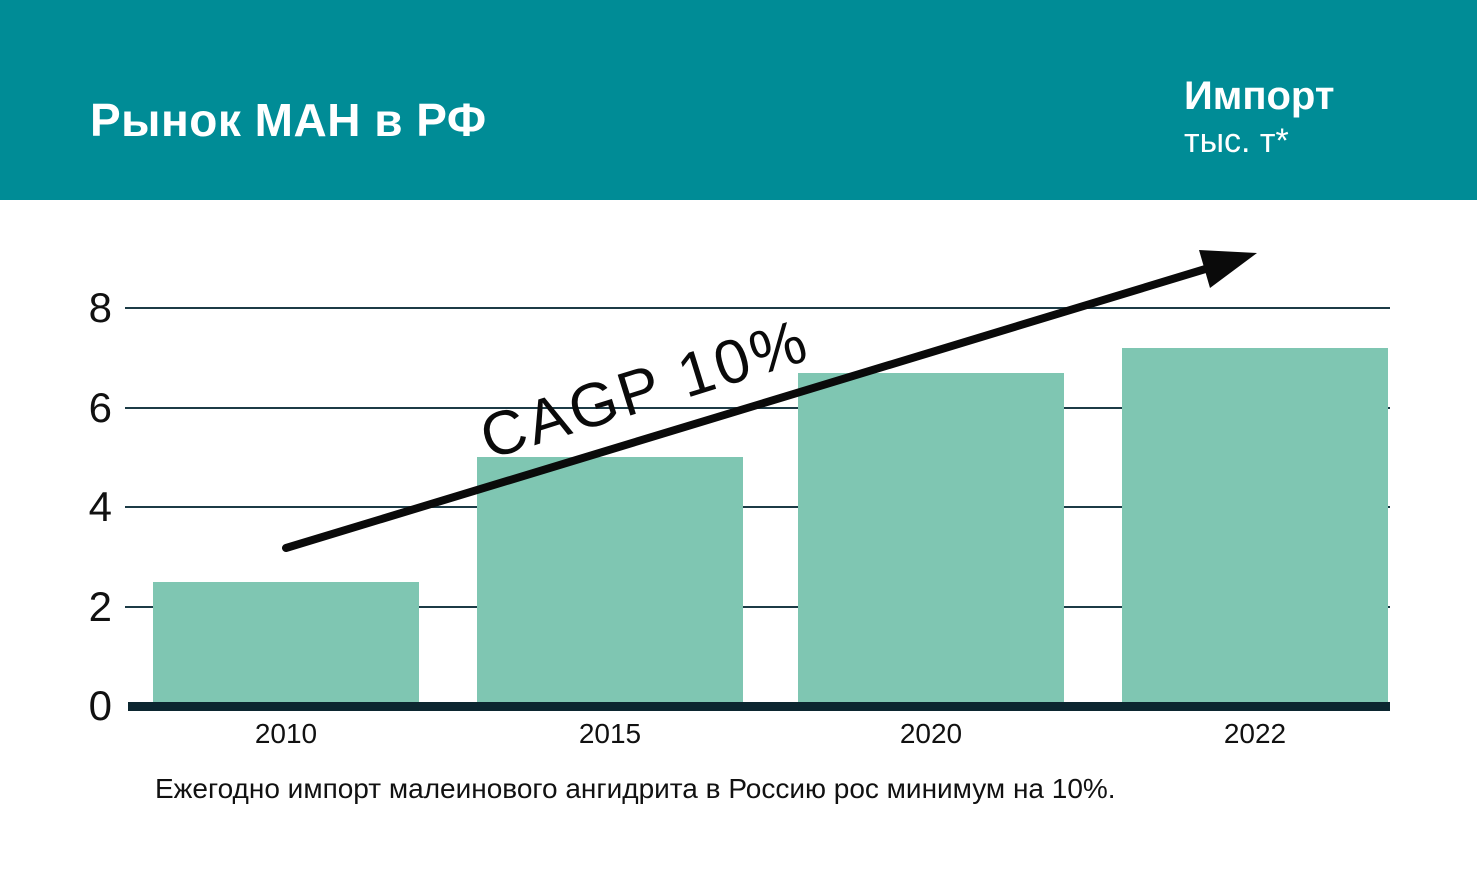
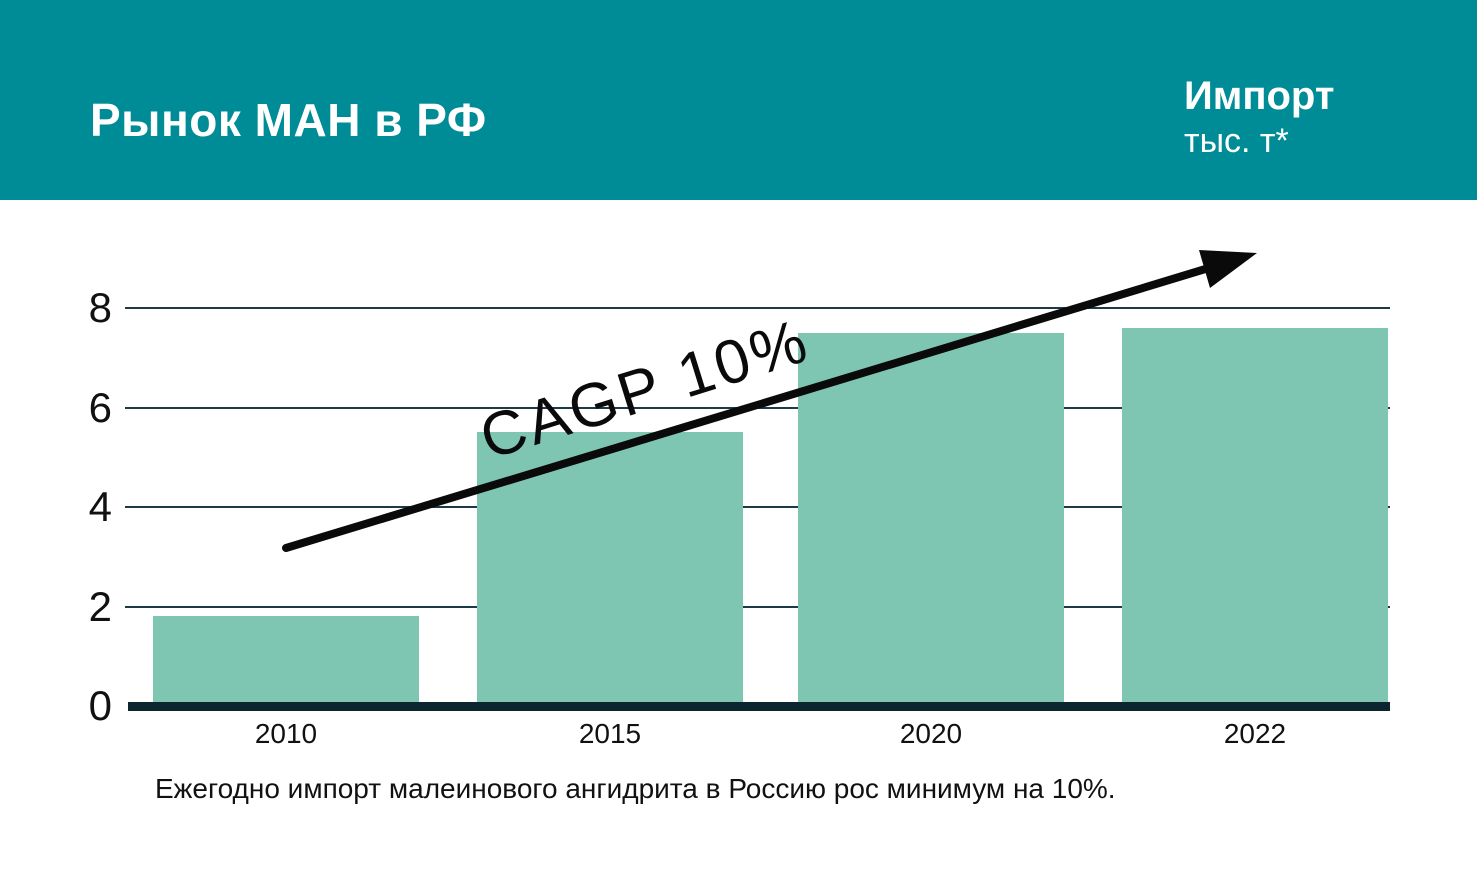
2010: 2.5 -> 1.8
2015: 5.0 -> 5.5
2020: 6.7 -> 7.5
2022: 7.2 -> 7.6
